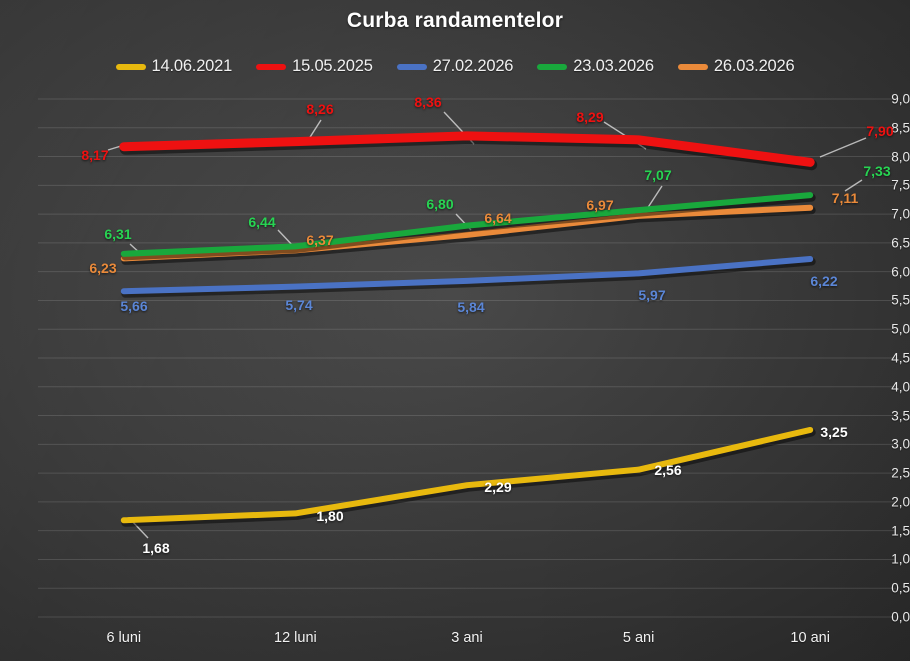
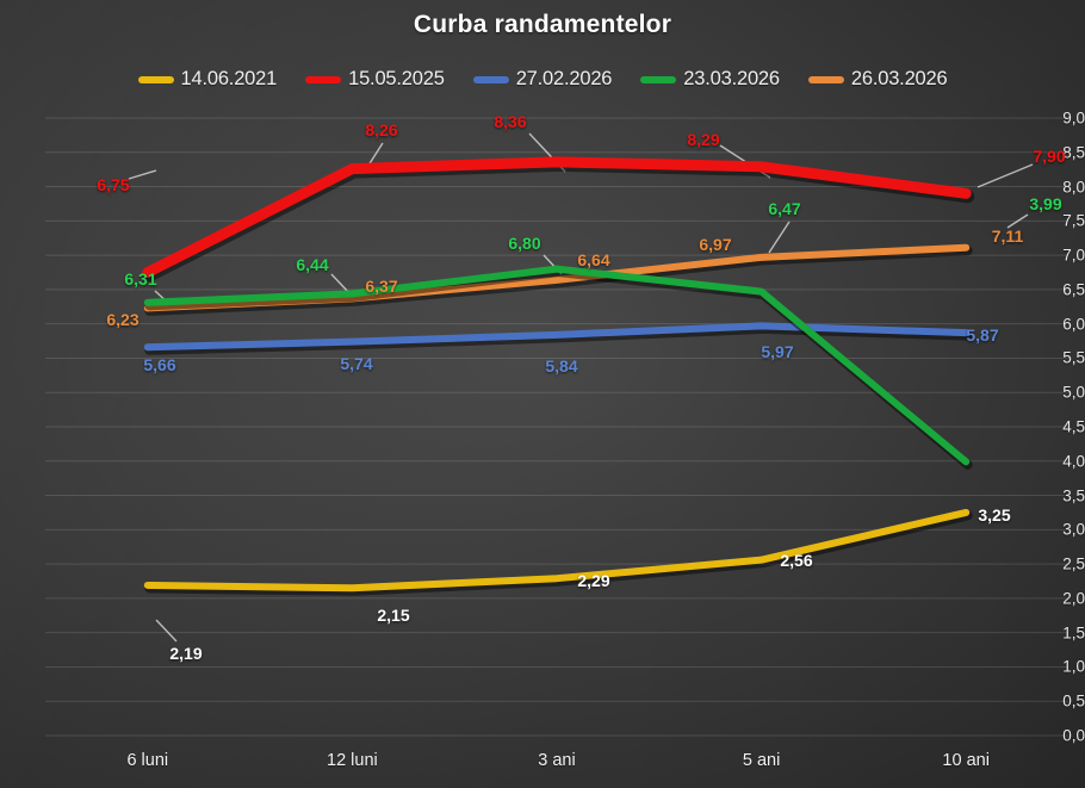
14.06.2021/6 luni: 1,68 -> 2,19
15.05.2025/6 luni: 8,17 -> 6,75
14.06.2021/12 luni: 1,80 -> 2,15
23.03.2026/5 ani: 7,07 -> 6,47
27.02.2026/10 ani: 6,22 -> 5,87
23.03.2026/10 ani: 7,33 -> 3,99
